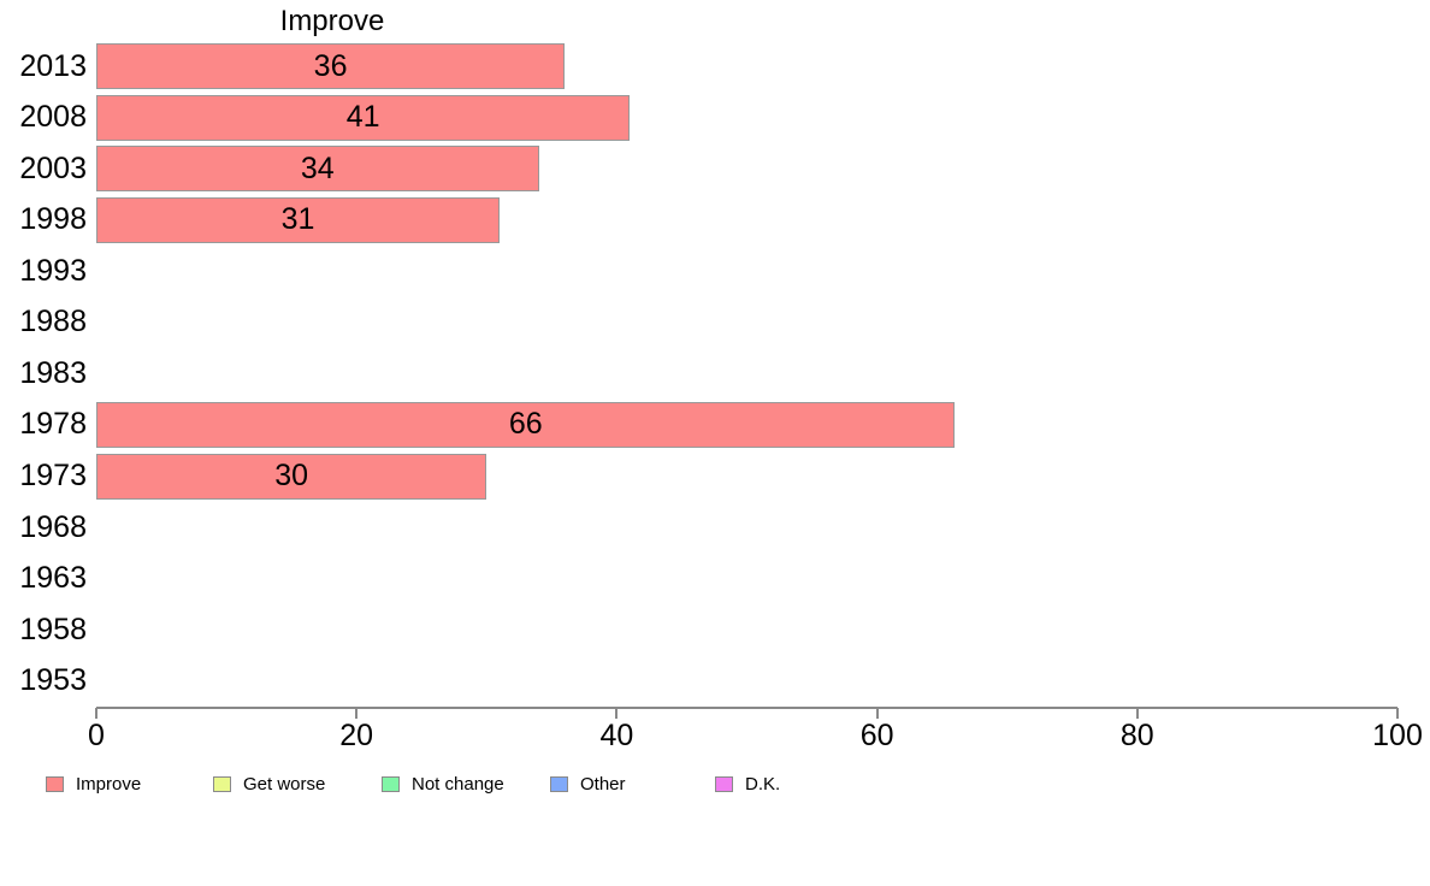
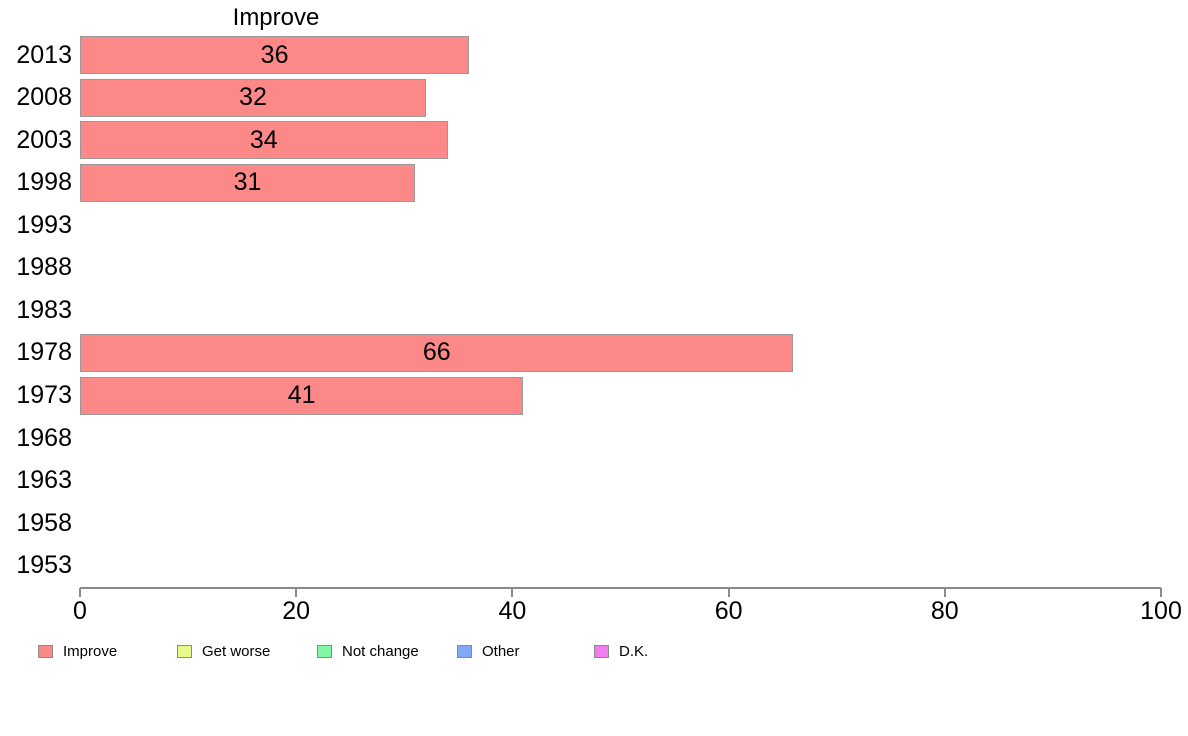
2008: 41 -> 32
1973: 30 -> 41
